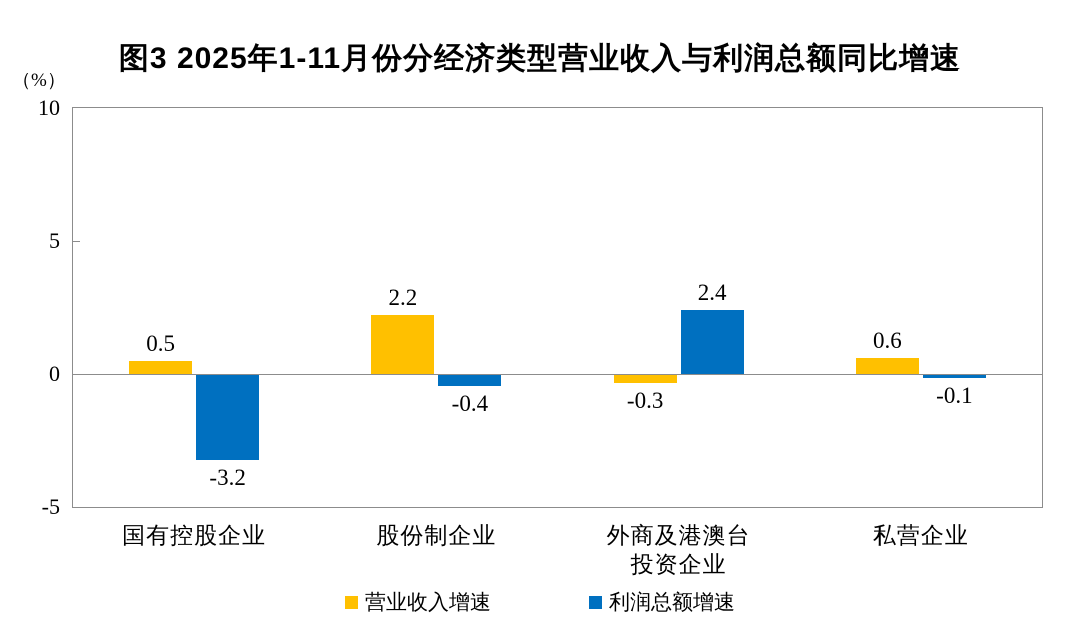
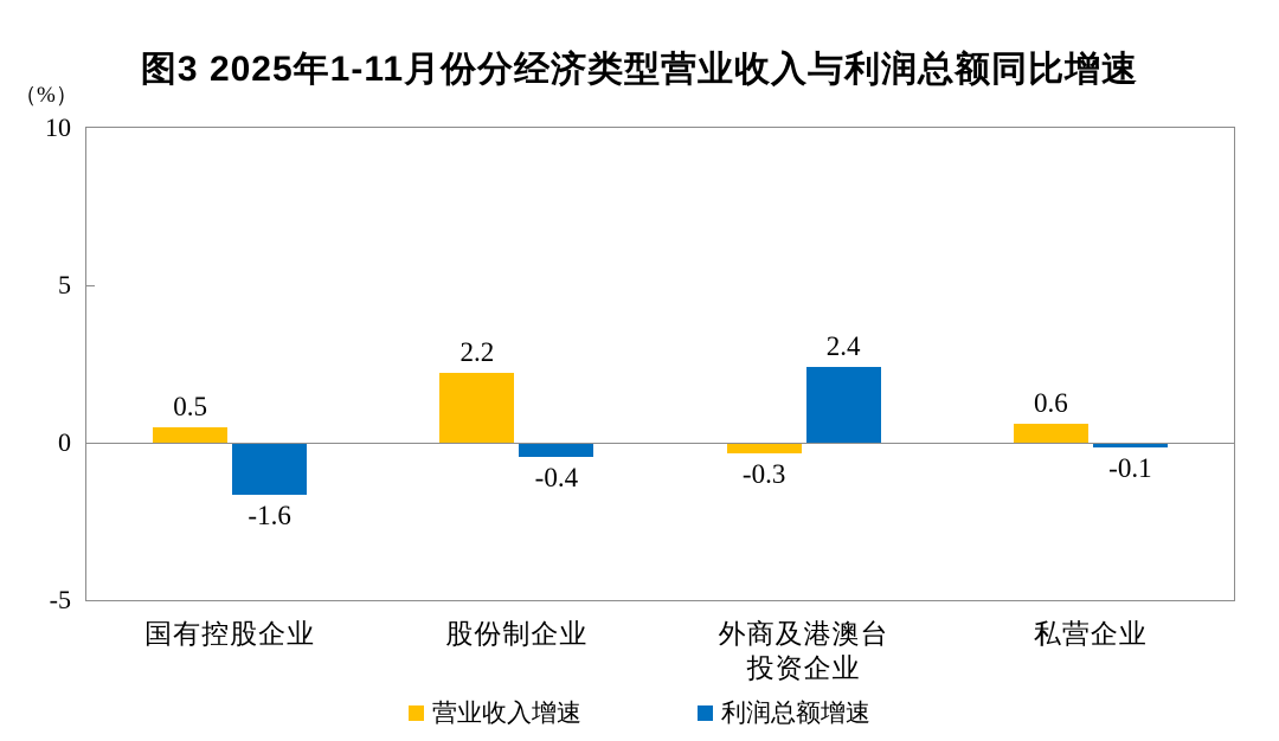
利润总额增速/国有控股企业: -3.2 -> -1.6
